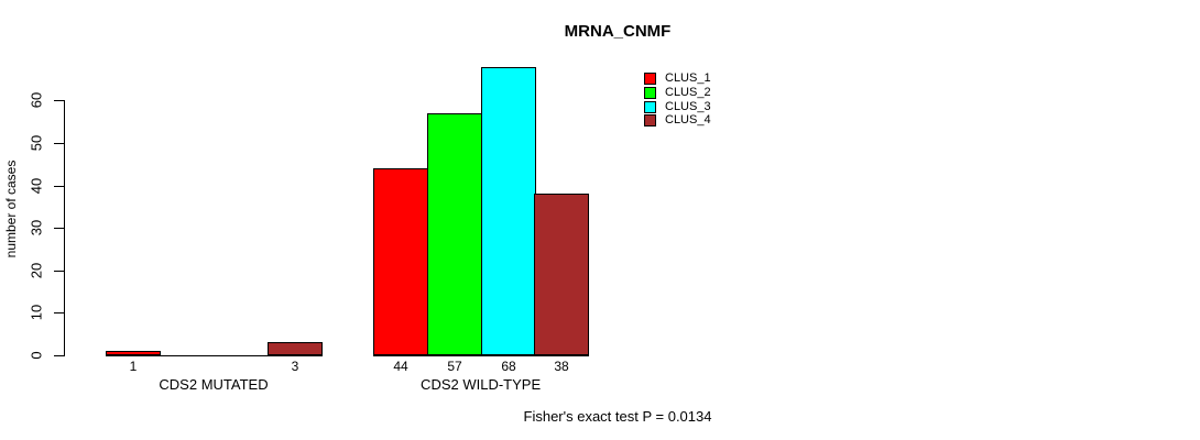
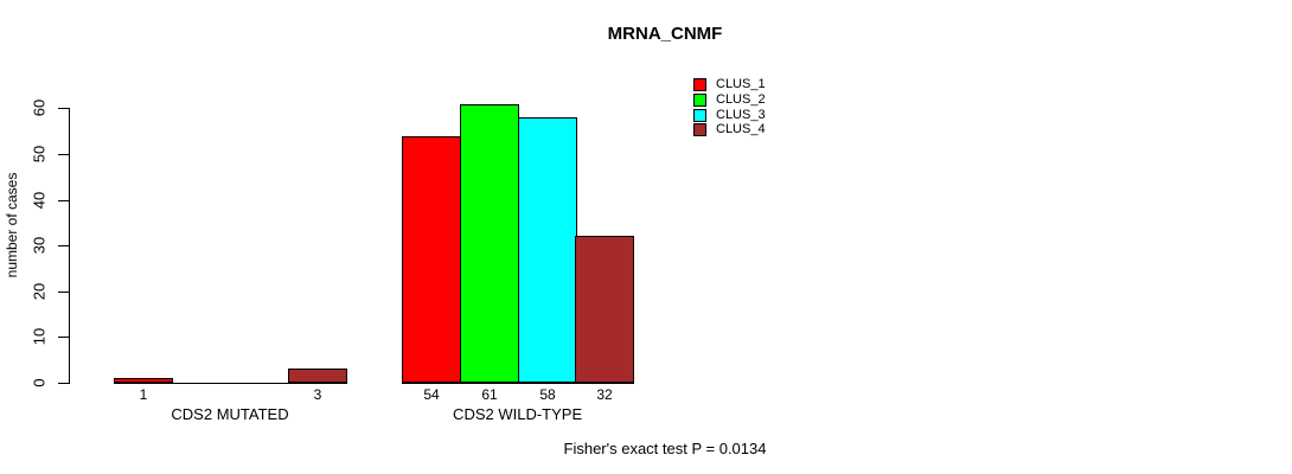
CLUS_1/CDS2 WILD-TYPE: 44 -> 54
CLUS_2/CDS2 WILD-TYPE: 57 -> 61
CLUS_3/CDS2 WILD-TYPE: 68 -> 58
CLUS_4/CDS2 WILD-TYPE: 38 -> 32
